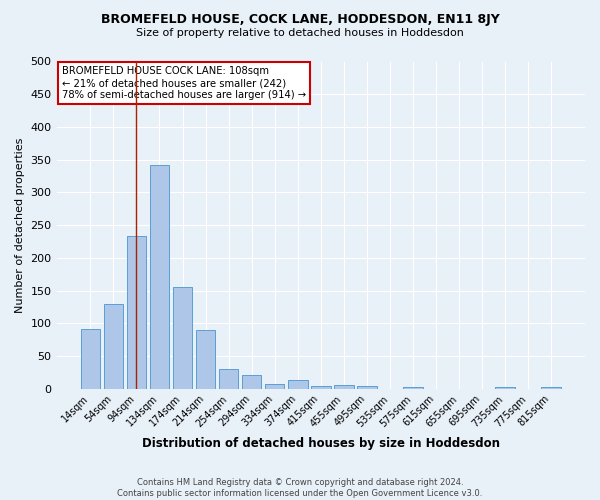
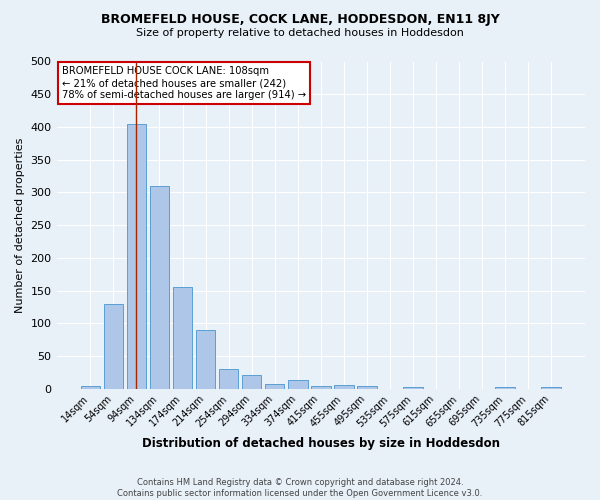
14sqm: 92 -> 5
94sqm: 234 -> 405
134sqm: 342 -> 310
